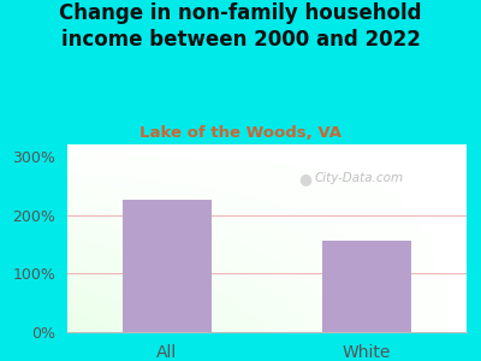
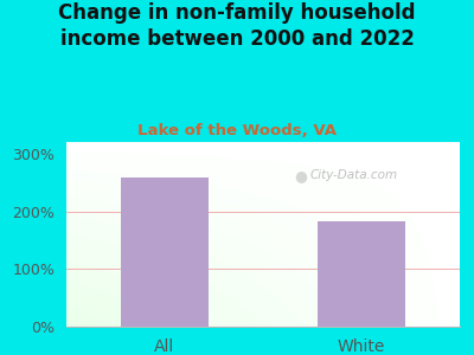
All: 225% -> 258%
White: 155% -> 183%
